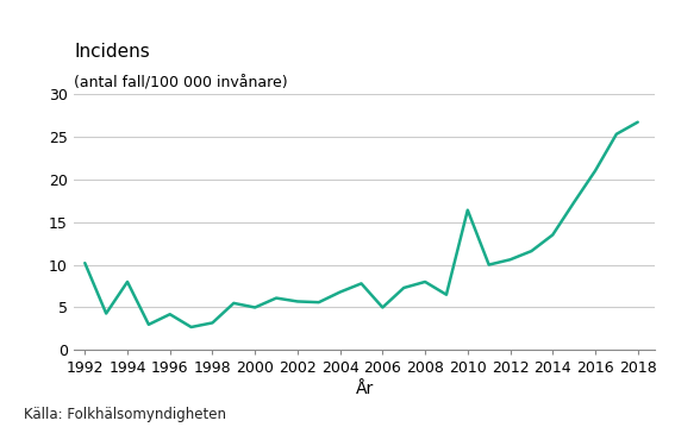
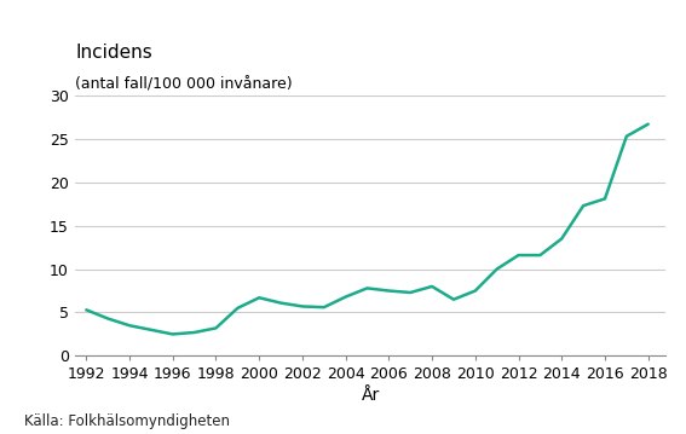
1992: 10.2 -> 5.3
1994: 8.0 -> 3.5
1996: 4.2 -> 2.5
2000: 5.0 -> 6.7
2006: 5.0 -> 7.5
2010: 16.4 -> 7.5
2012: 10.6 -> 11.6
2016: 21.0 -> 18.1
